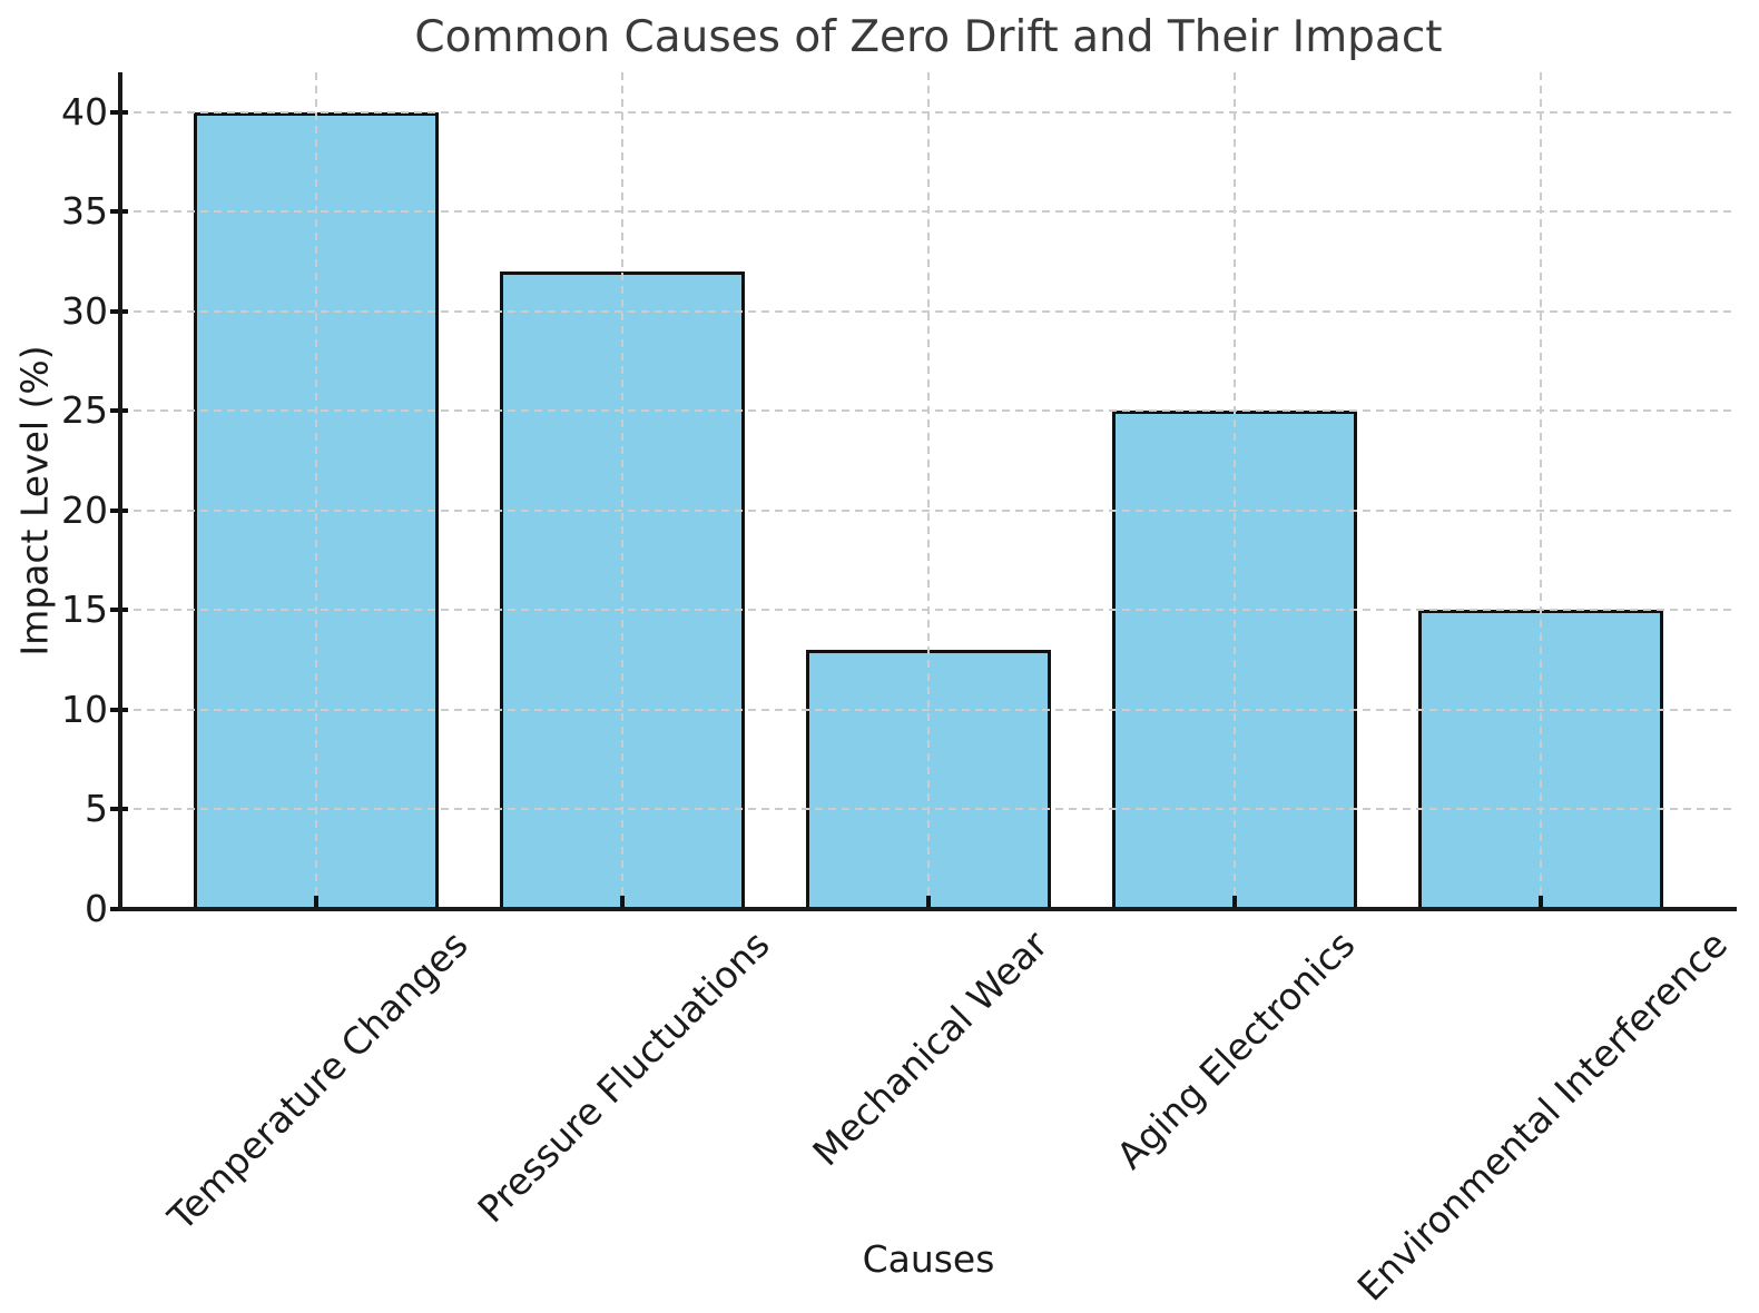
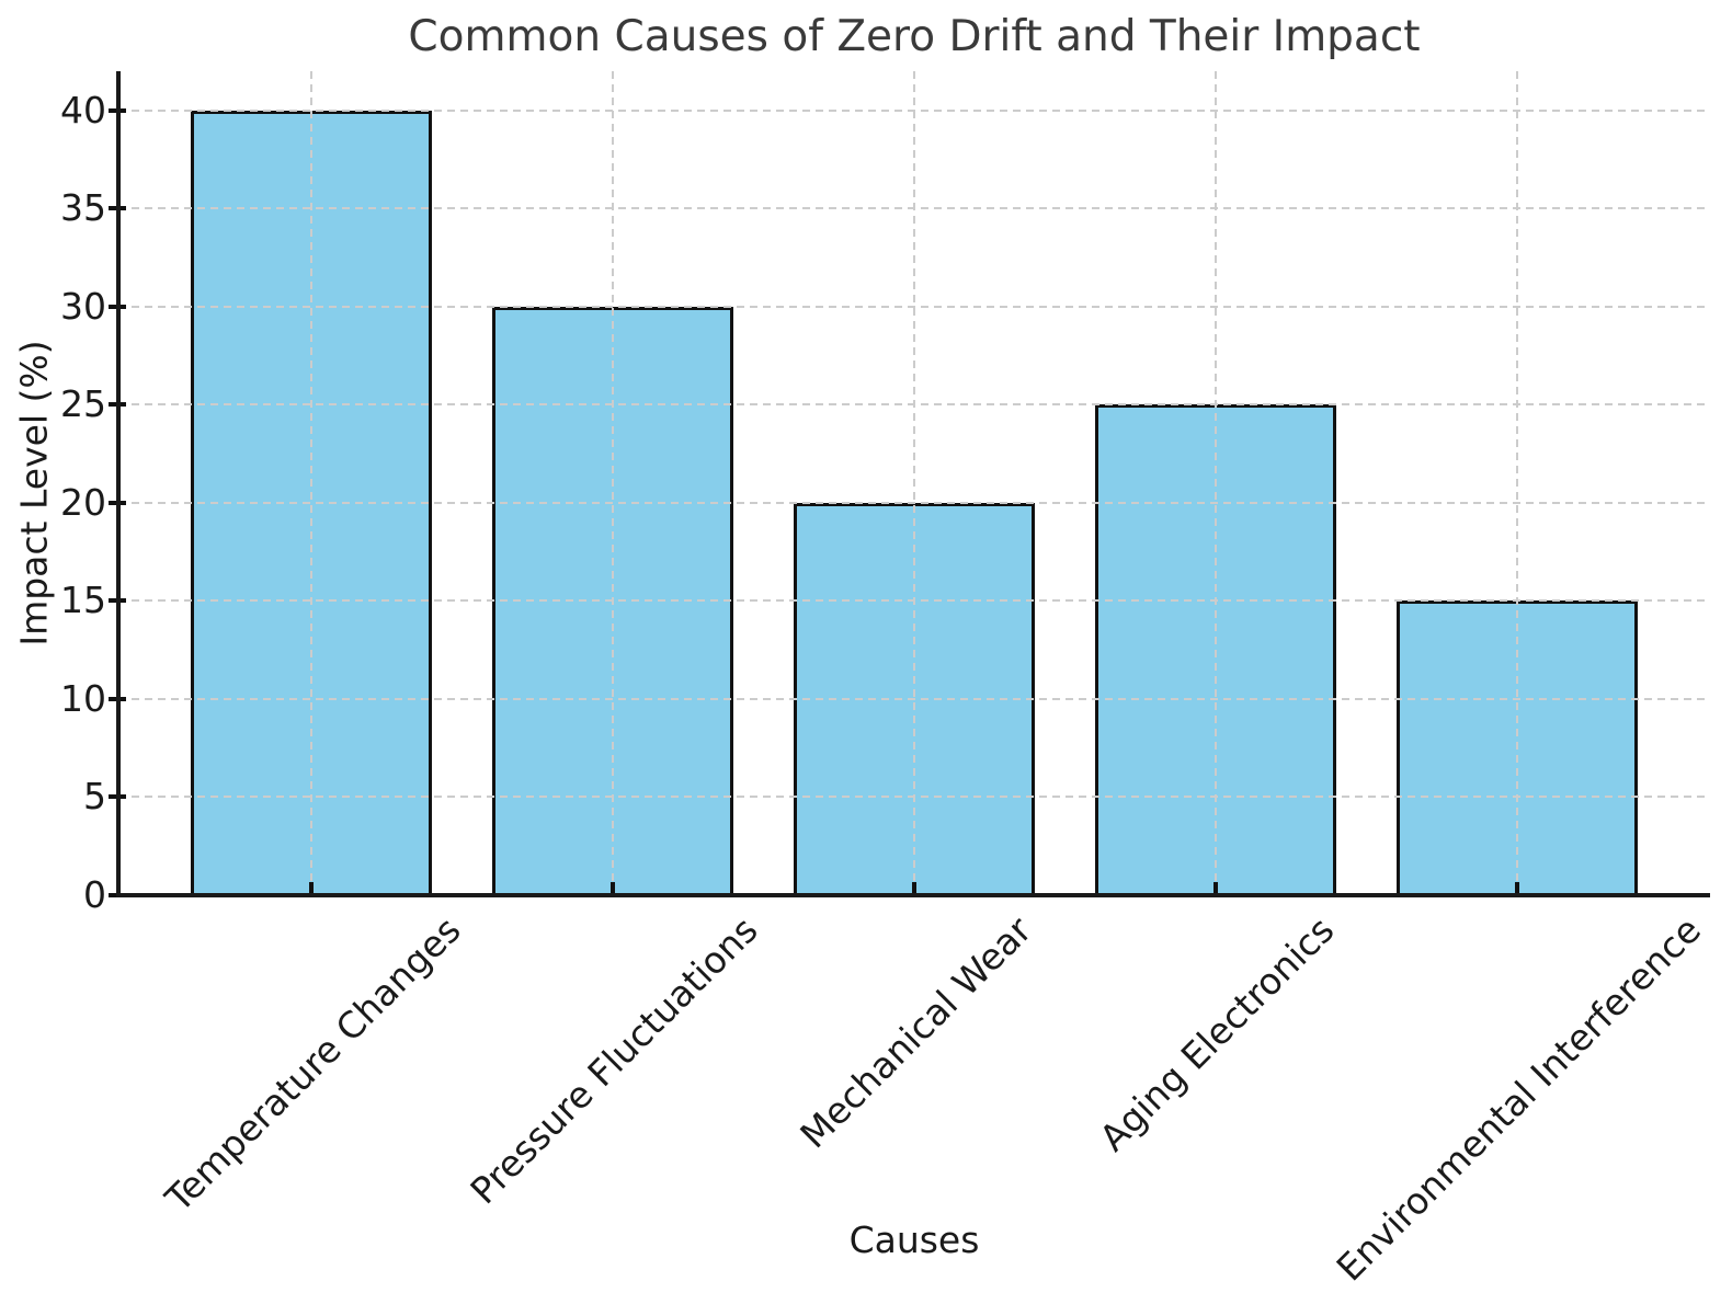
Pressure Fluctuations: 32 -> 30
Mechanical Wear: 13 -> 20
